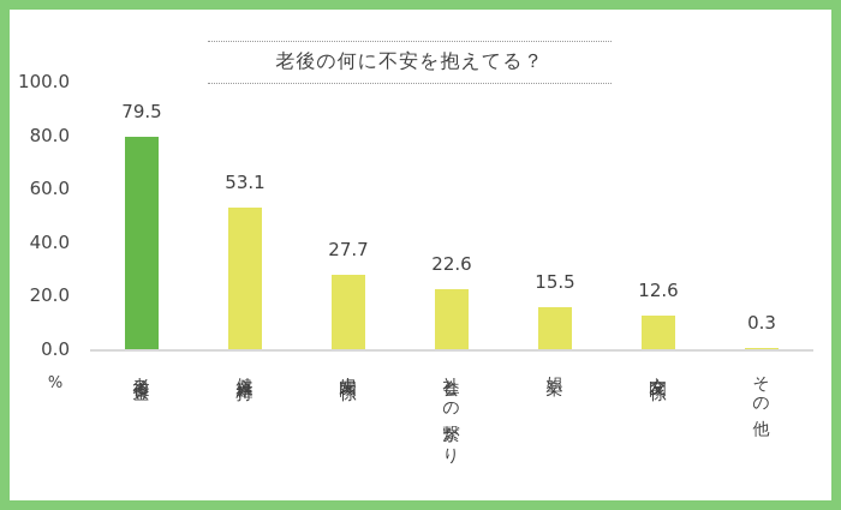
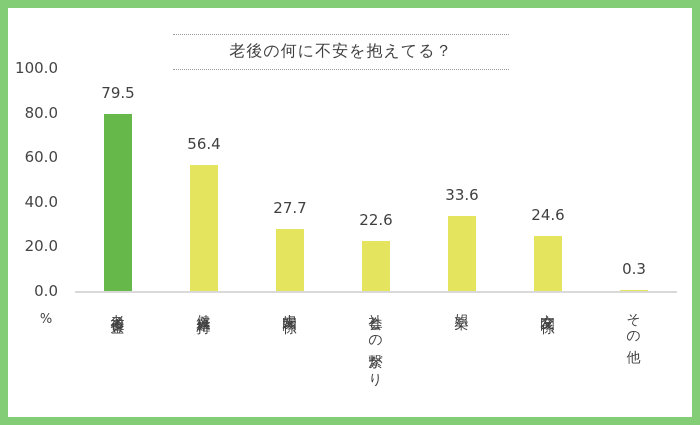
健康維持: 53.1 -> 56.4
娯楽: 15.5 -> 33.6
交友関係: 12.6 -> 24.6
